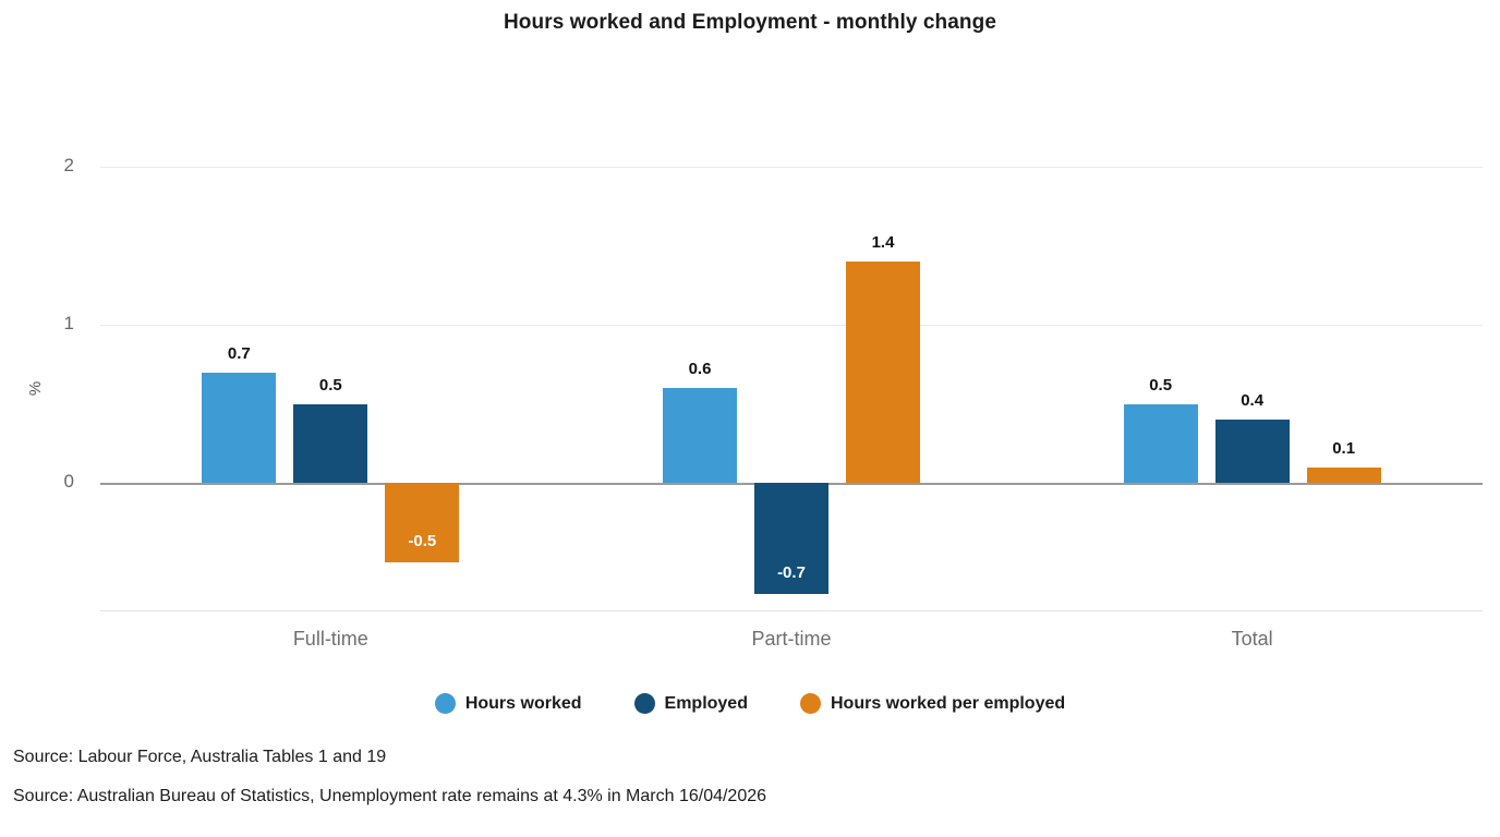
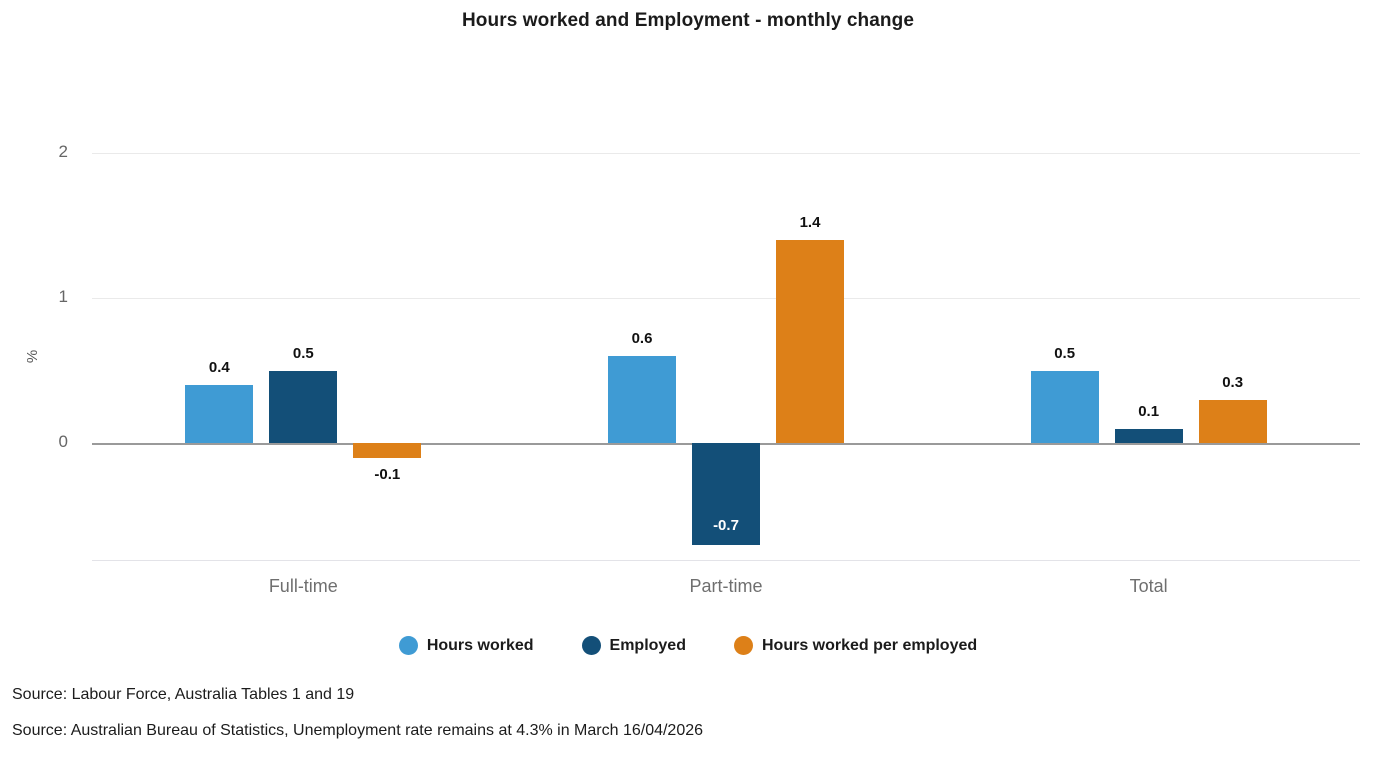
Hours worked/Full-time: 0.7 -> 0.4
Hours worked per employed/Full-time: -0.5 -> -0.1
Employed/Total: 0.4 -> 0.1
Hours worked per employed/Total: 0.1 -> 0.3
